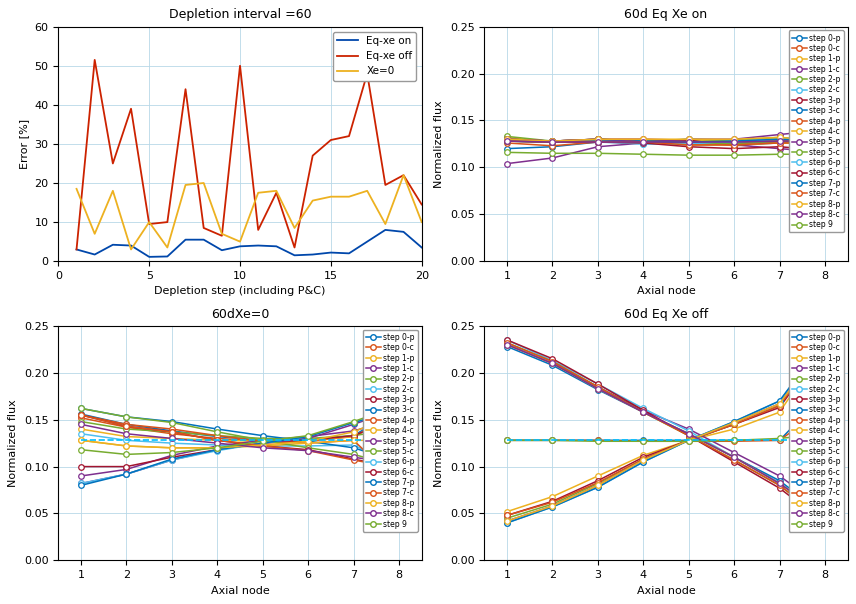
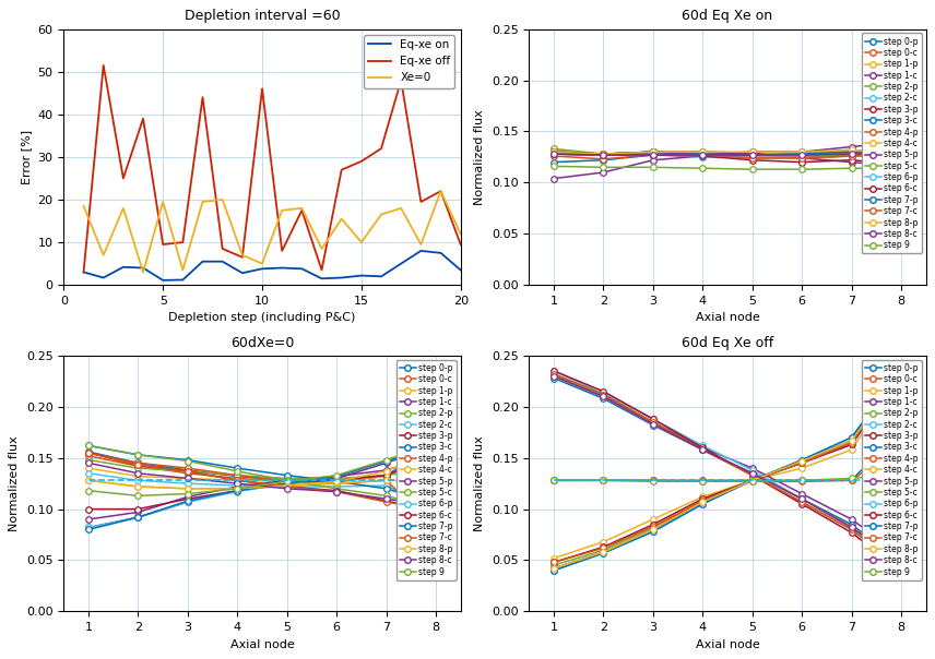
Depletion interval =60/Xe=0/5: 10.0 -> 19.5
Depletion interval =60/Eq-xe off/10: 50.0 -> 46.0
Depletion interval =60/Eq-xe off/15: 31.0 -> 29.0
Depletion interval =60/Xe=0/15: 16.5 -> 10.0
Depletion interval =60/Eq-xe off/20: 14.5 -> 9.5
Depletion interval =60/Xe=0/20: 10.0 -> 12.0
